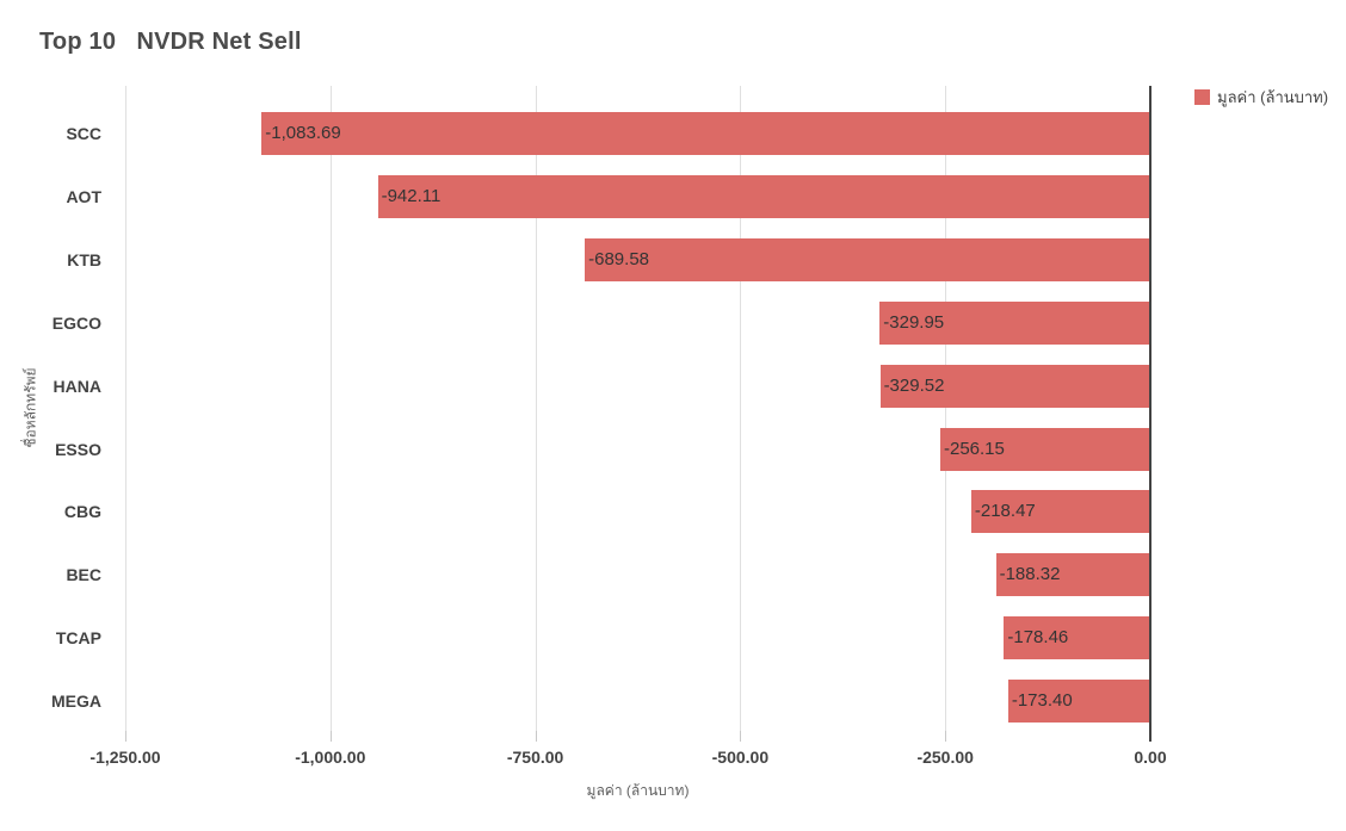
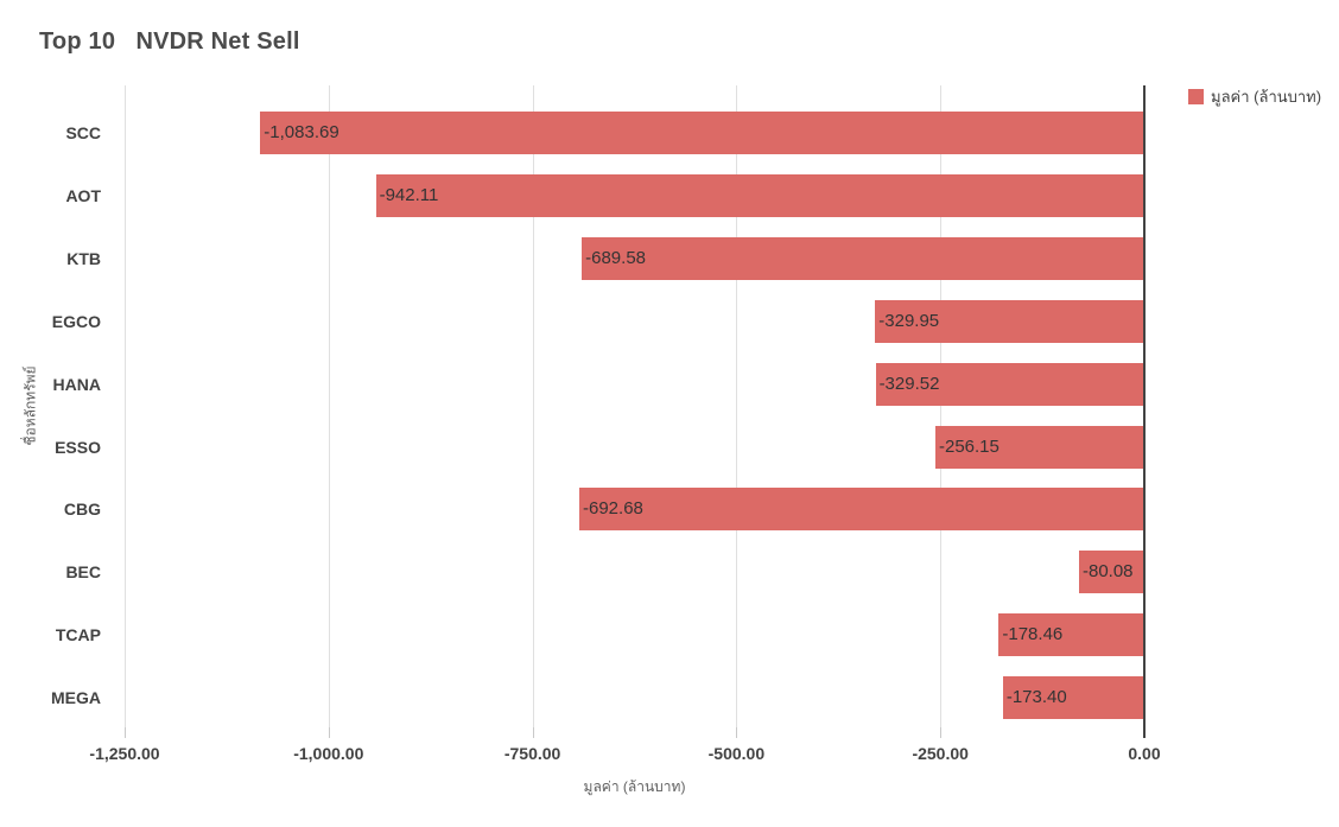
CBG: -218.47 -> -692.68
BEC: -188.32 -> -80.08
